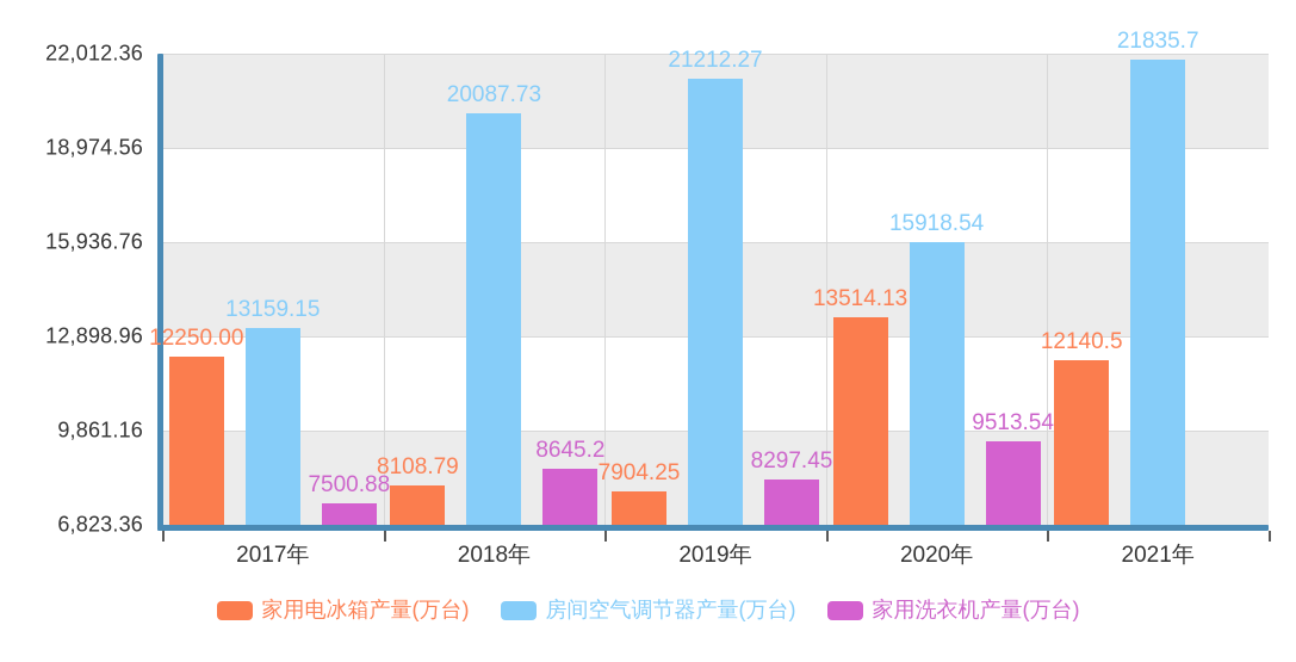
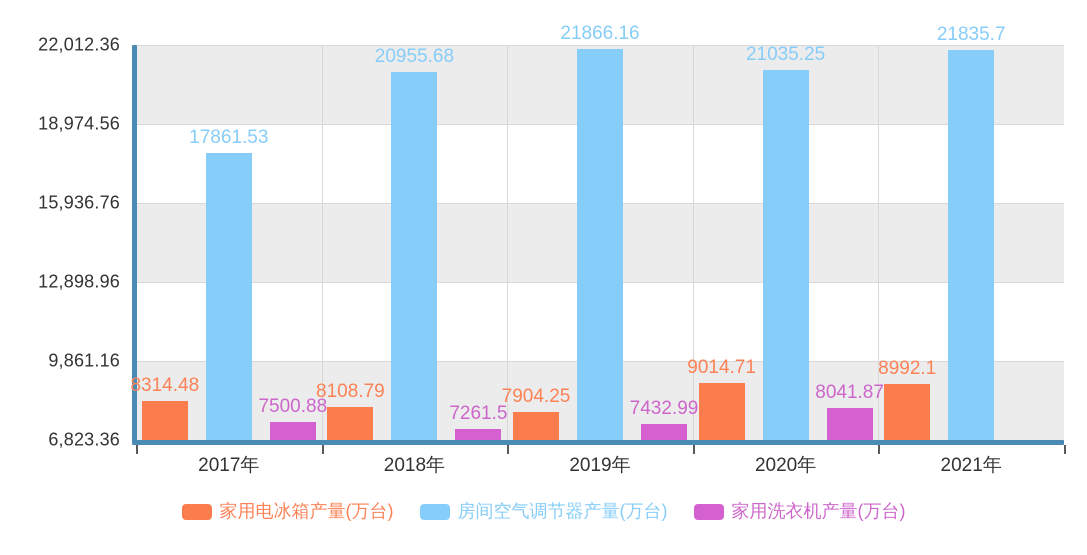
家用电冰箱产量(万台)/2017年: 12250.00 -> 8314.48
房间空气调节器产量(万台)/2017年: 13159.15 -> 17861.53
房间空气调节器产量(万台)/2018年: 20087.73 -> 20955.68
家用洗衣机产量(万台)/2018年: 8645.2 -> 7261.5
房间空气调节器产量(万台)/2019年: 21212.27 -> 21866.16
家用洗衣机产量(万台)/2019年: 8297.45 -> 7432.99
家用电冰箱产量(万台)/2020年: 13514.13 -> 9014.71
房间空气调节器产量(万台)/2020年: 15918.54 -> 21035.25
家用洗衣机产量(万台)/2020年: 9513.54 -> 8041.87
家用电冰箱产量(万台)/2021年: 12140.5 -> 8992.1
